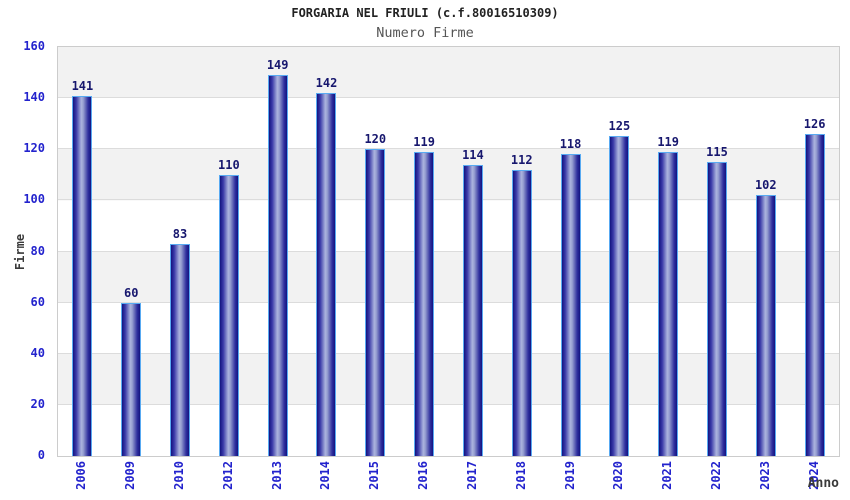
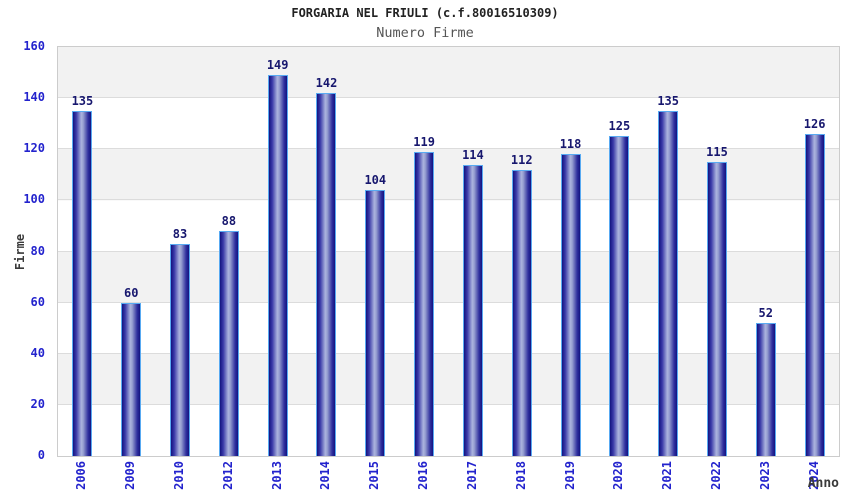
2006: 141 -> 135
2012: 110 -> 88
2015: 120 -> 104
2021: 119 -> 135
2023: 102 -> 52
